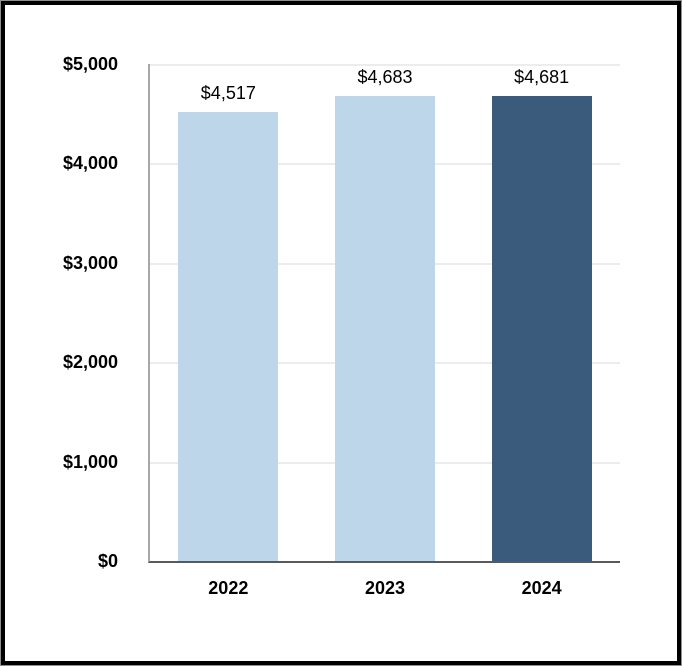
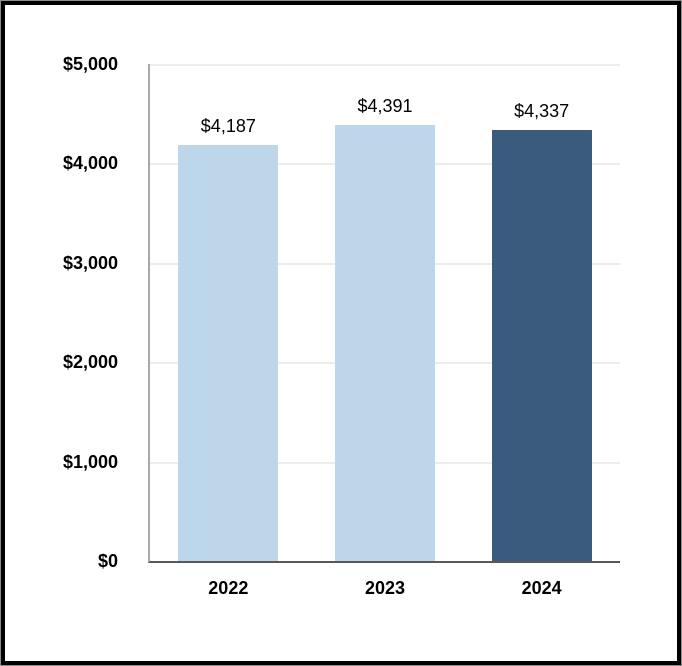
2022: $4,517 -> $4,187
2023: $4,683 -> $4,391
2024: $4,681 -> $4,337
